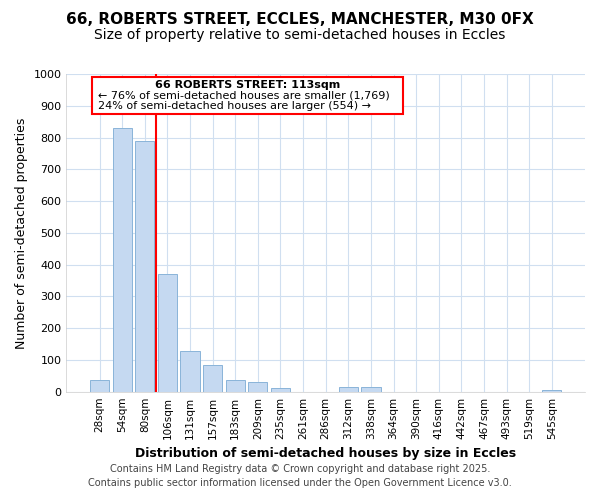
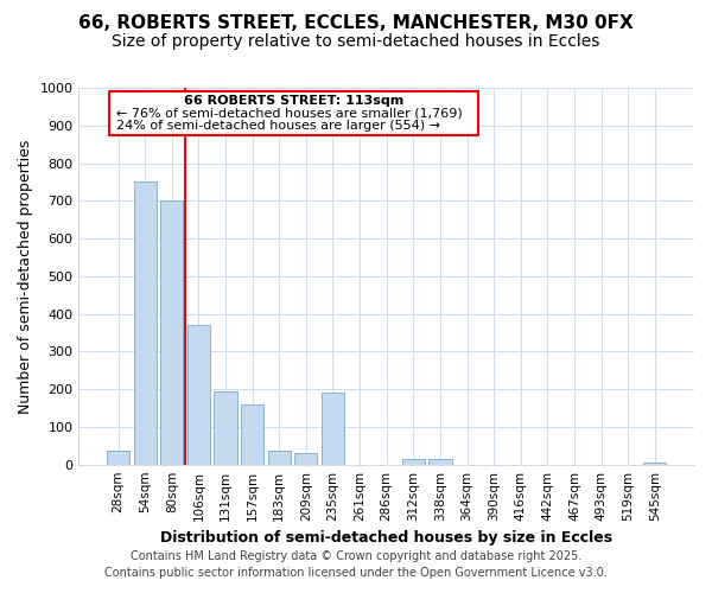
54sqm: 830 -> 750
80sqm: 790 -> 700
131sqm: 128 -> 195
157sqm: 83 -> 160
235sqm: 13 -> 190
